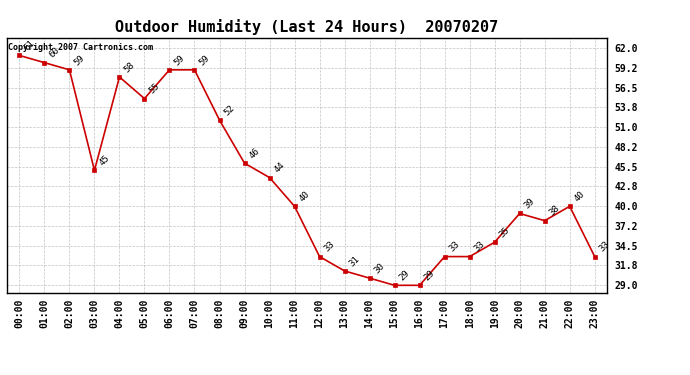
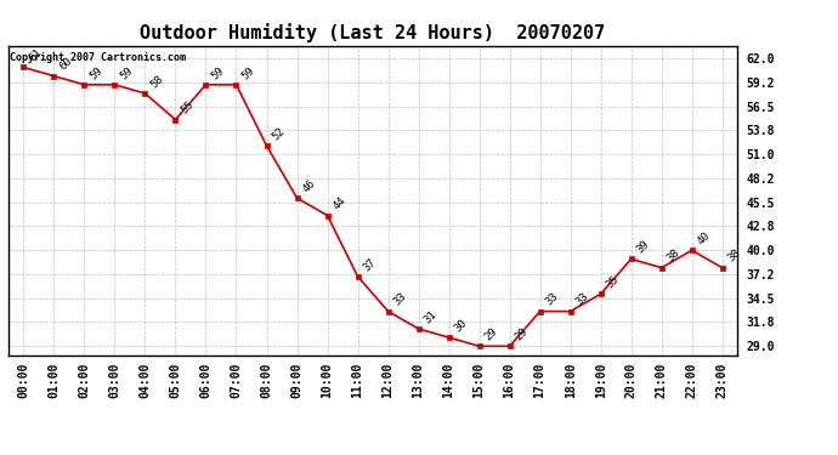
03:00: 45 -> 59
11:00: 40 -> 37
23:00: 33 -> 38
